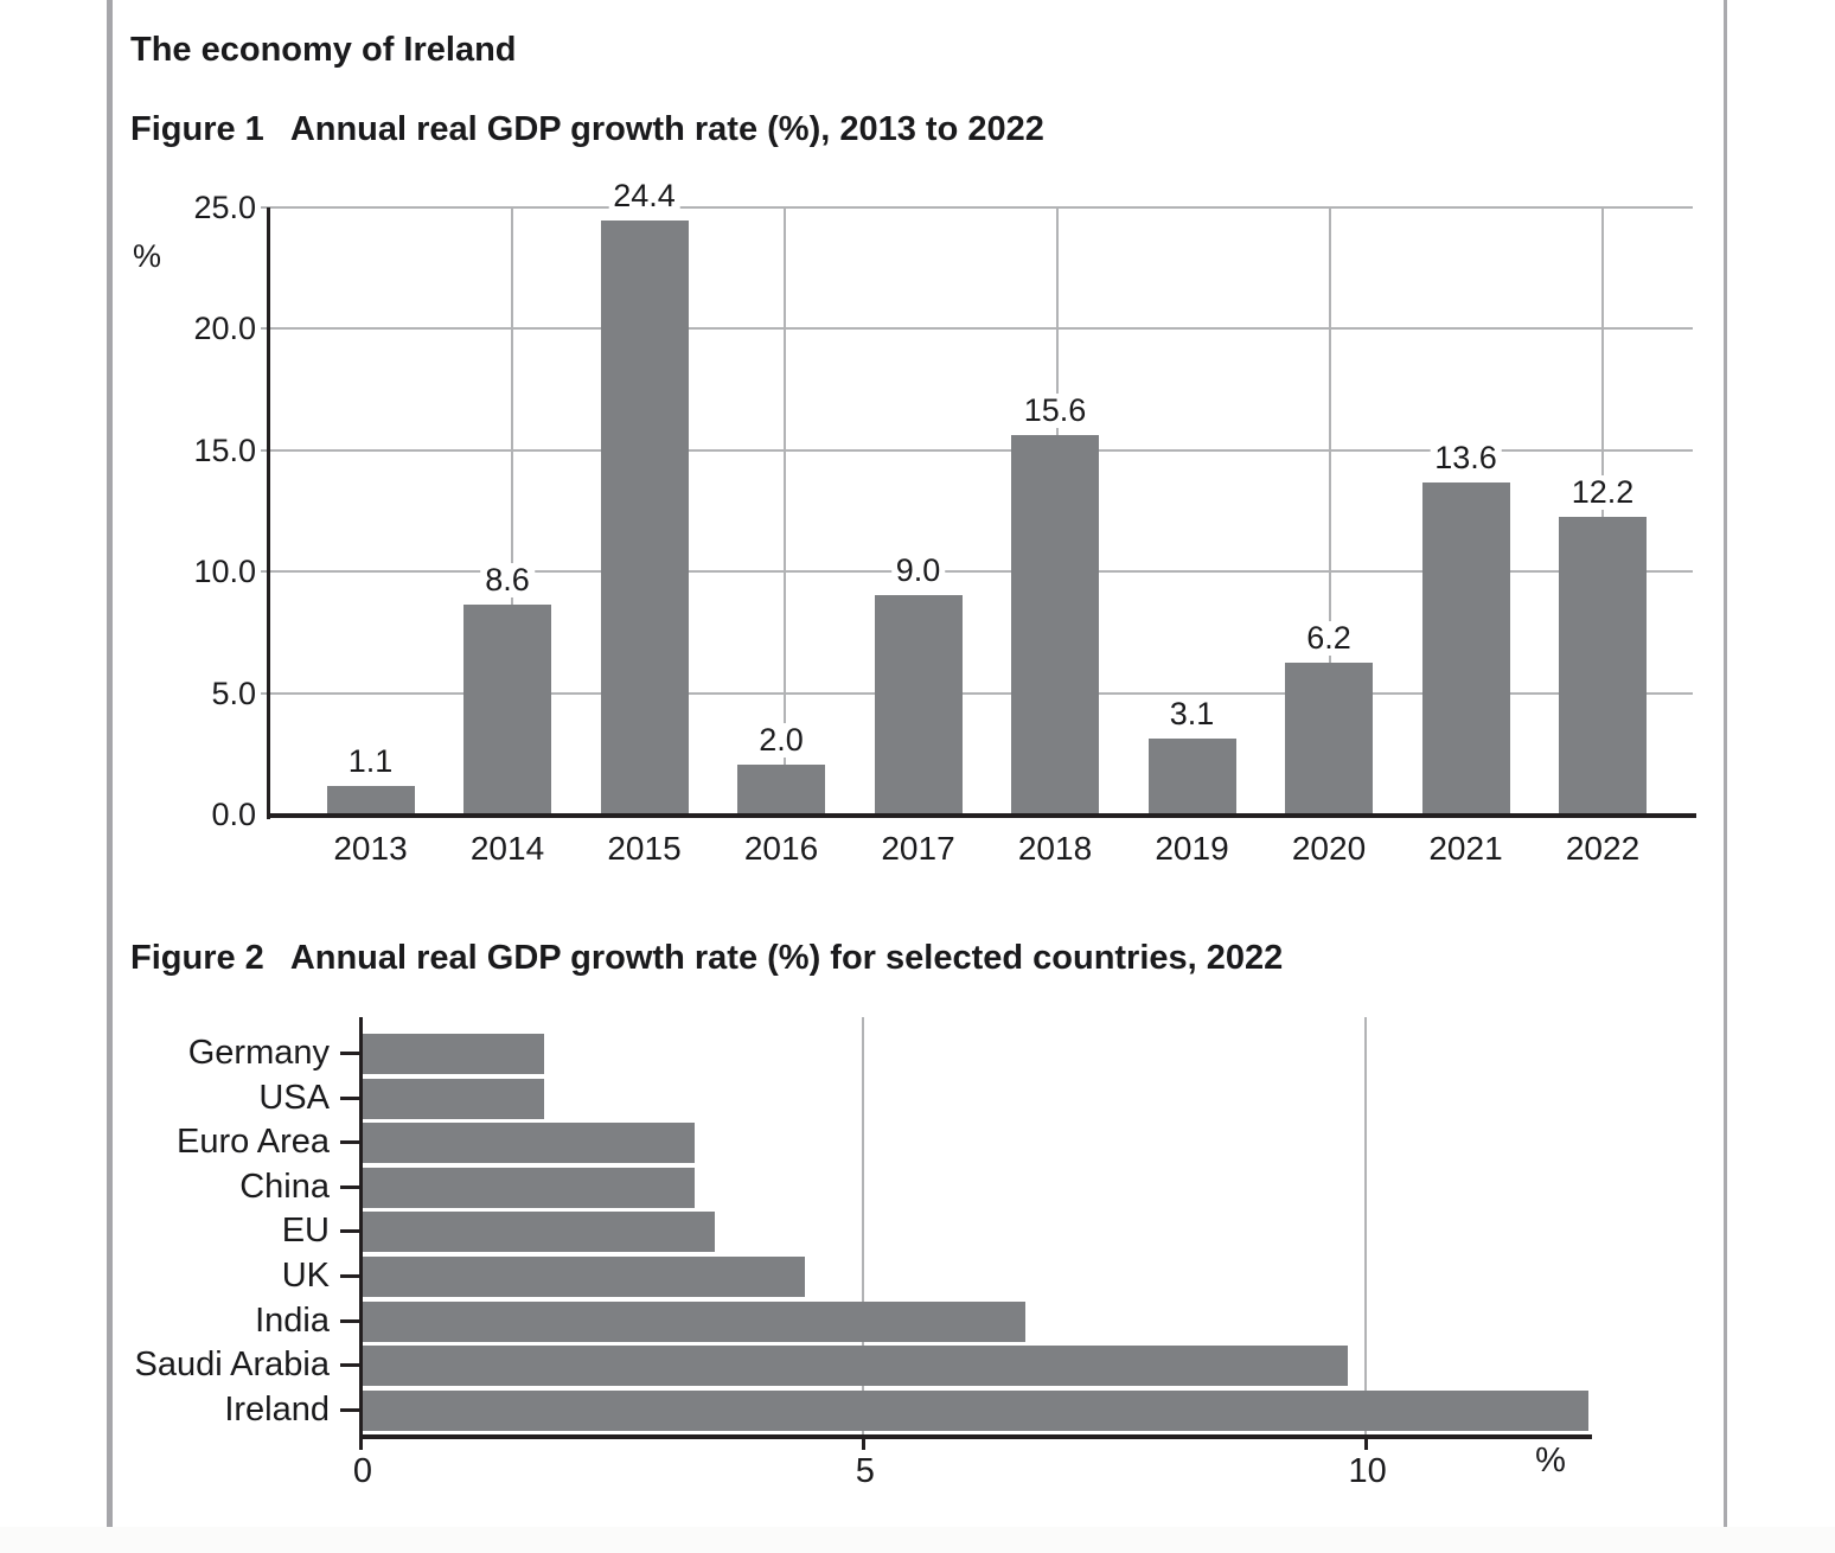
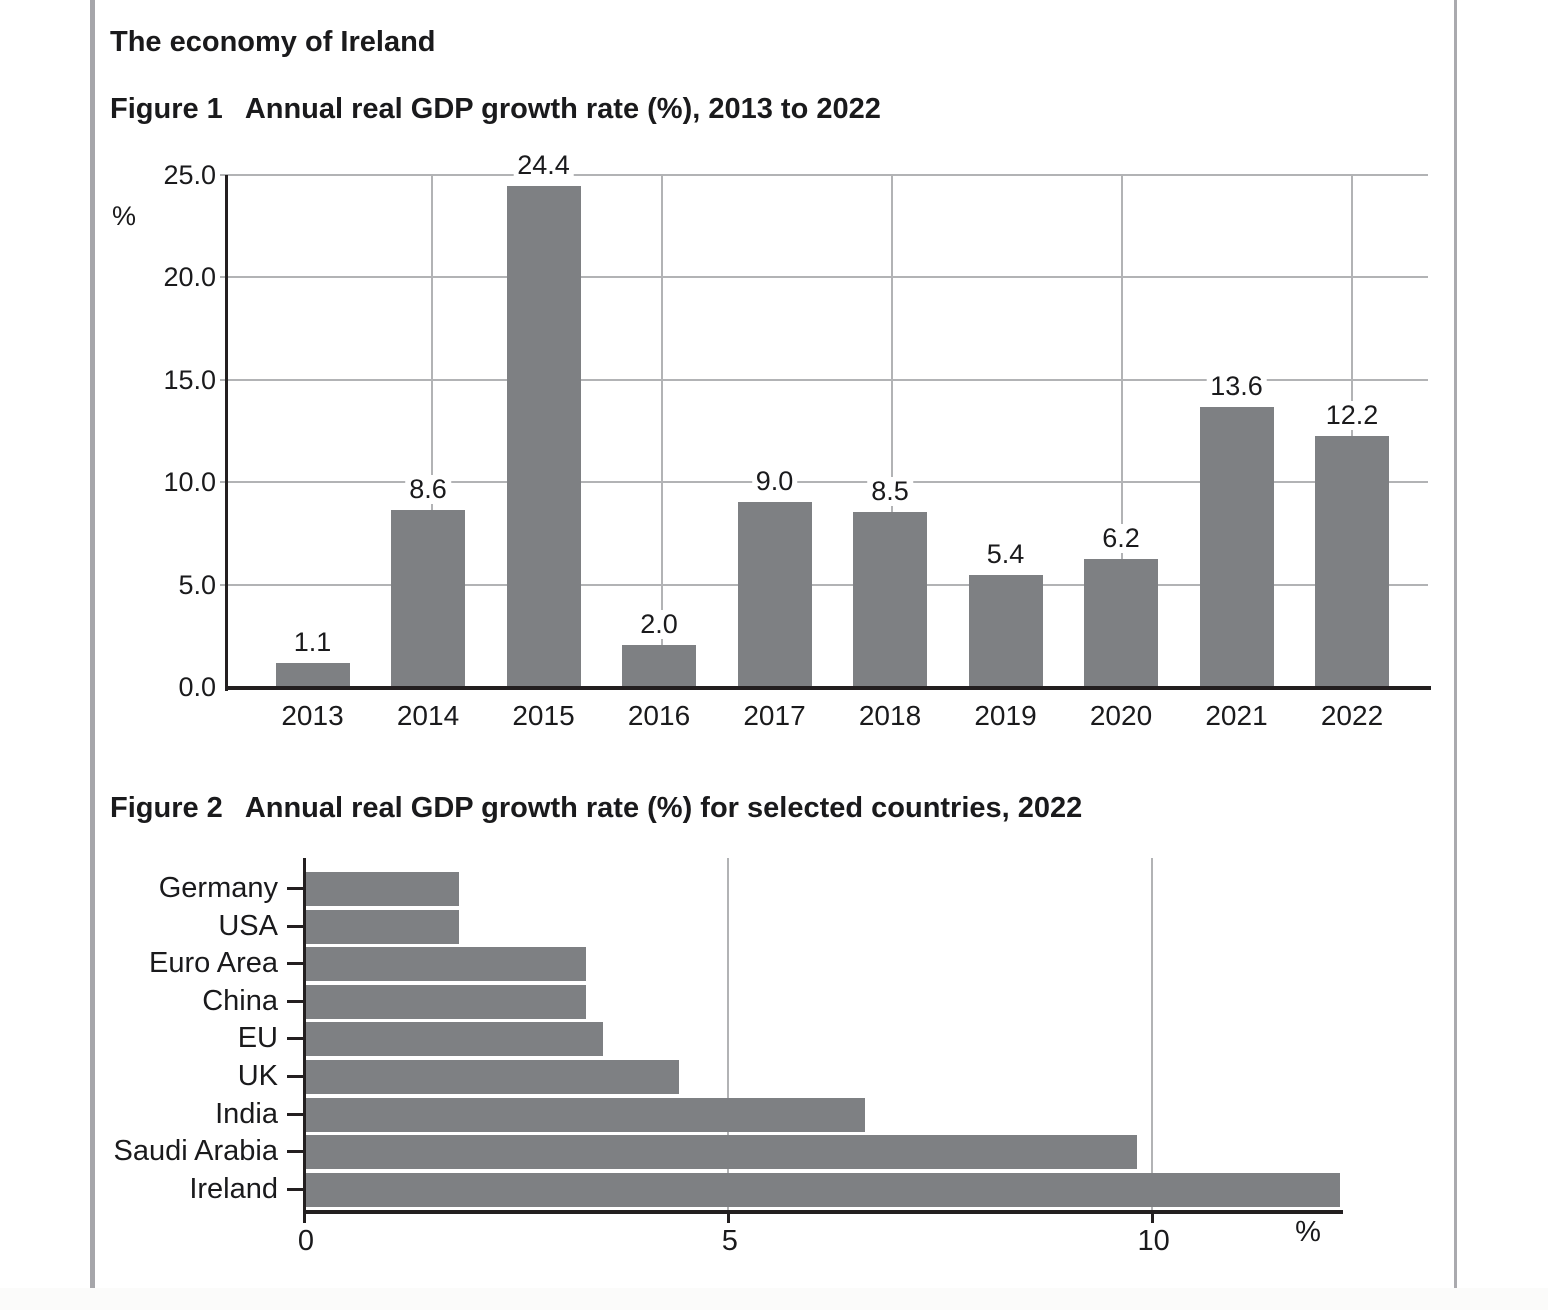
Annual real GDP growth rate (%), 2013 to 2022/2018: 15.6 -> 8.5
Annual real GDP growth rate (%), 2013 to 2022/2019: 3.1 -> 5.4
